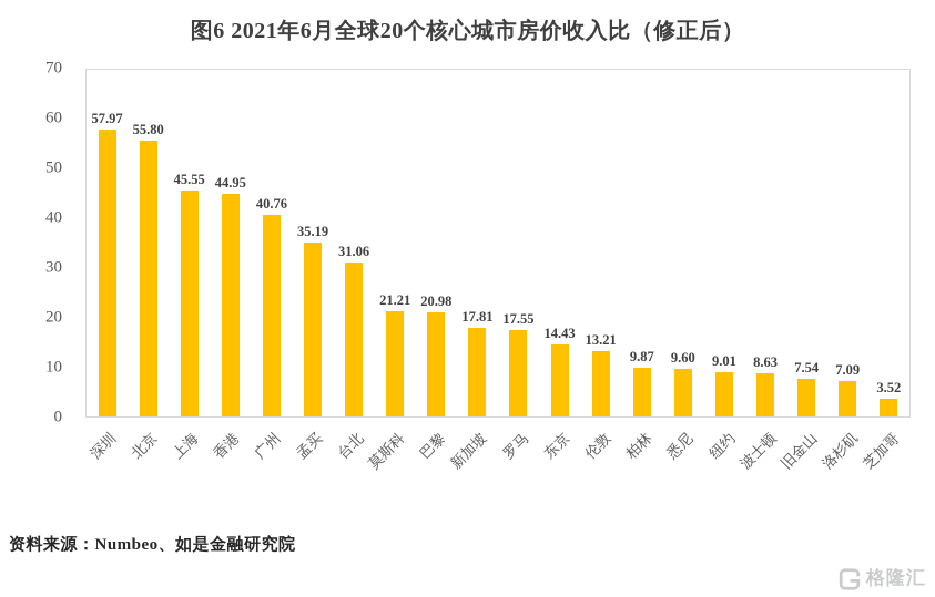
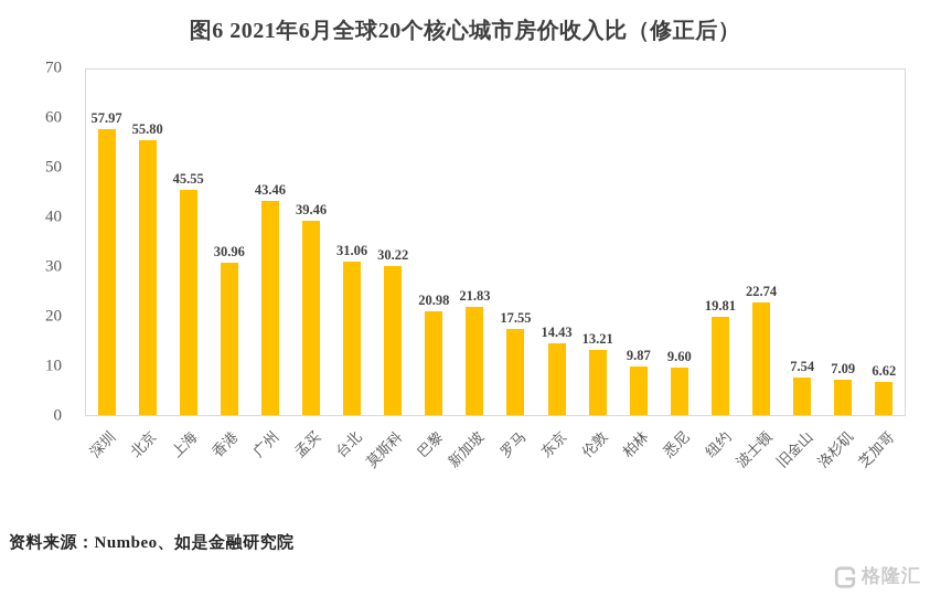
香港: 44.95 -> 30.96
广州: 40.76 -> 43.46
孟买: 35.19 -> 39.46
莫斯科: 21.21 -> 30.22
新加坡: 17.81 -> 21.83
纽约: 9.01 -> 19.81
波士顿: 8.63 -> 22.74
芝加哥: 3.52 -> 6.62
